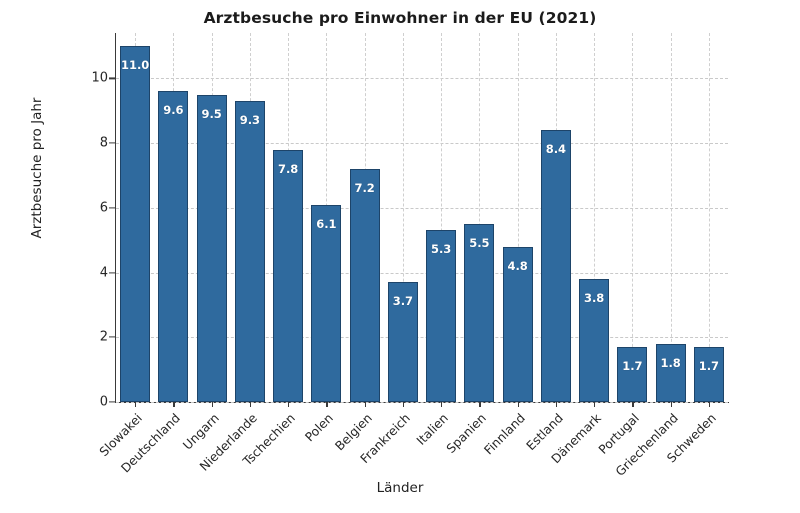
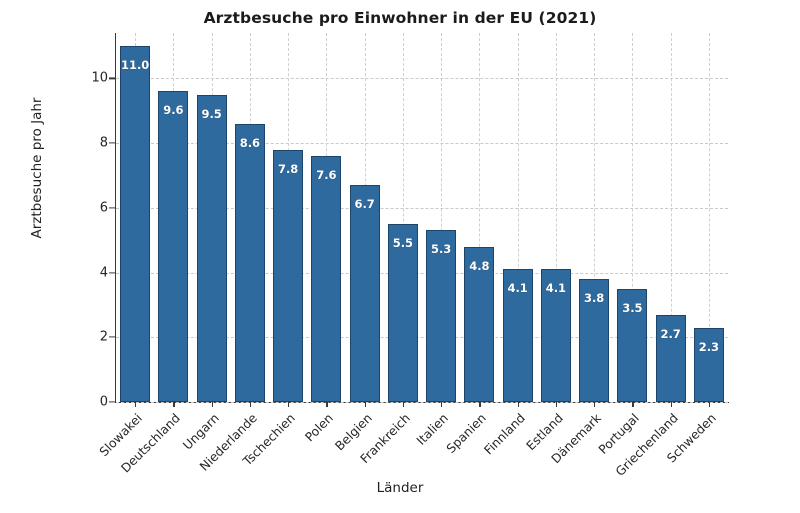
Niederlande: 9.3 -> 8.6
Polen: 6.1 -> 7.6
Belgien: 7.2 -> 6.7
Frankreich: 3.7 -> 5.5
Spanien: 5.5 -> 4.8
Finnland: 4.8 -> 4.1
Estland: 8.4 -> 4.1
Portugal: 1.7 -> 3.5
Griechenland: 1.8 -> 2.7
Schweden: 1.7 -> 2.3
